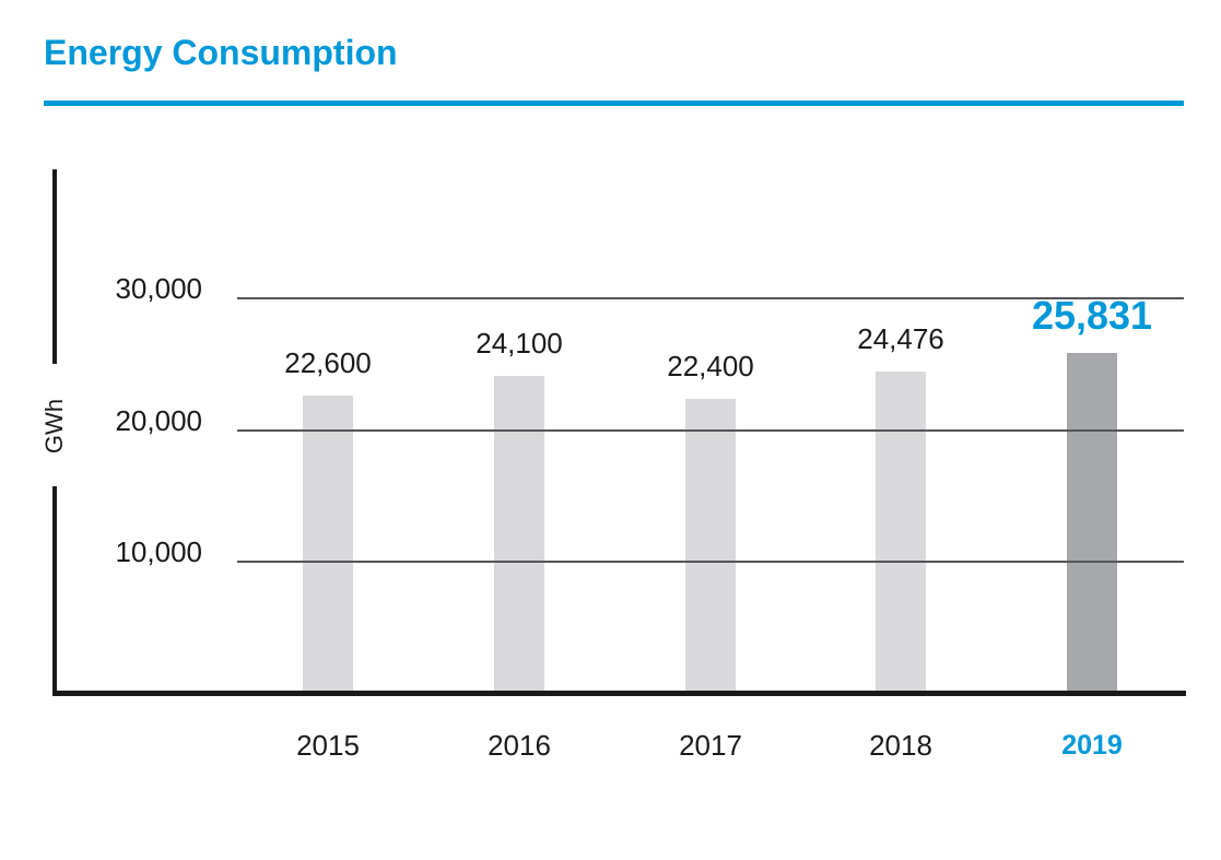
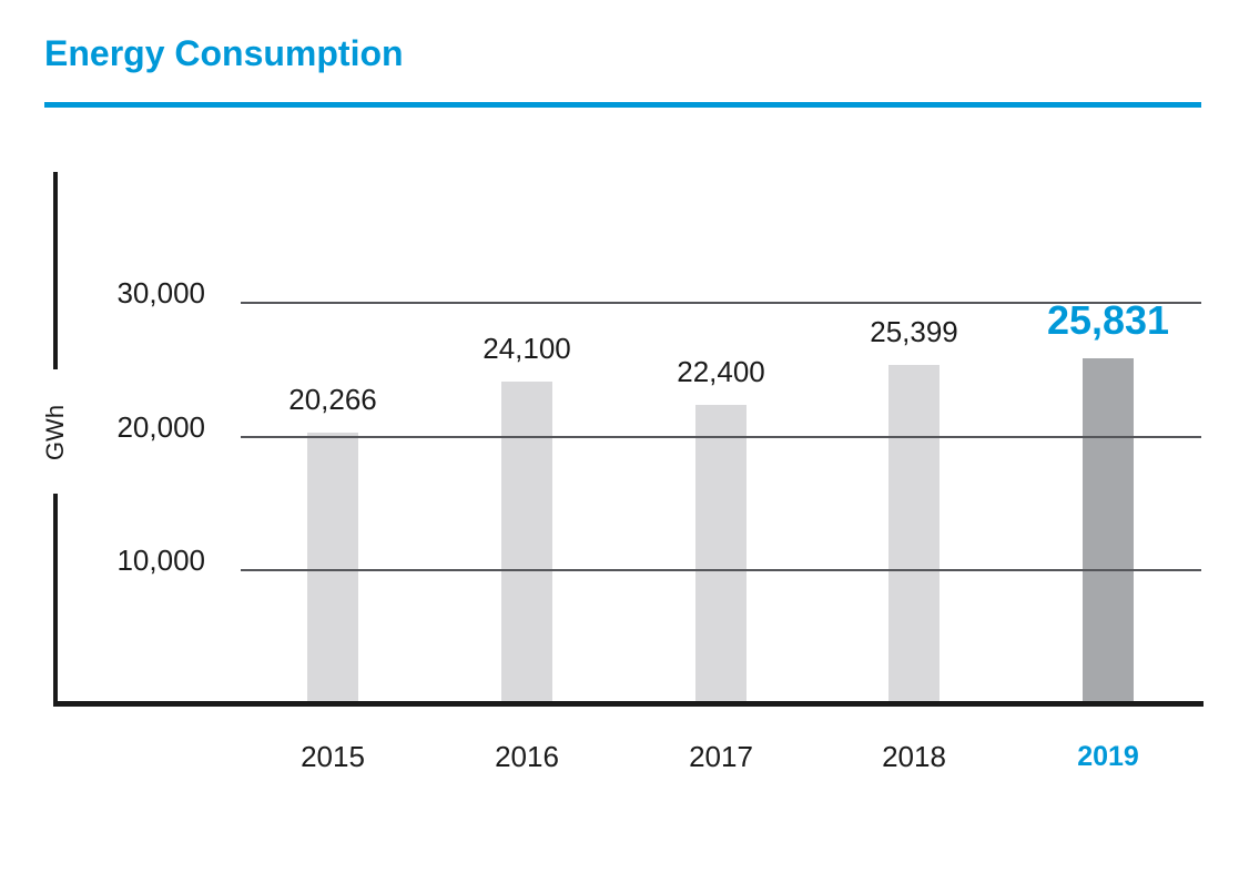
2015: 22,600 -> 20,266
2018: 24,476 -> 25,399
